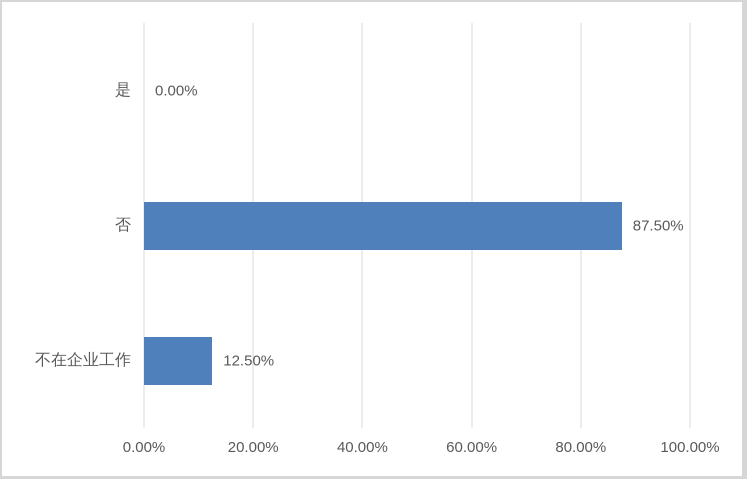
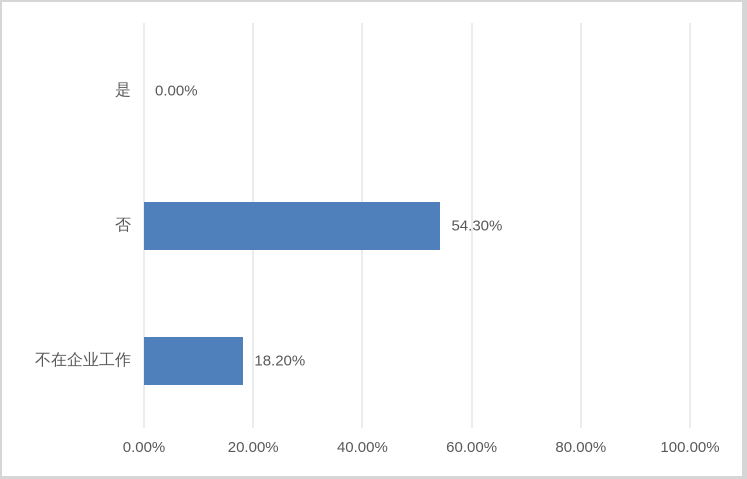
否: 87.50% -> 54.30%
不在企业工作: 12.50% -> 18.20%
